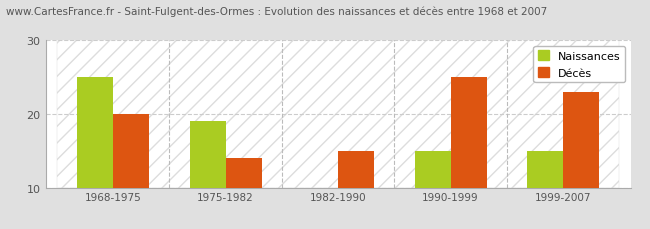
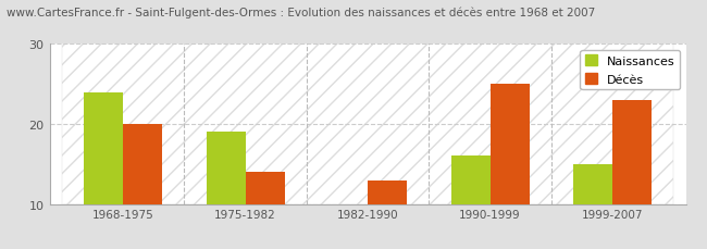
Naissances/1968-1975: 25 -> 24
Décès/1982-1990: 15 -> 13
Naissances/1990-1999: 15 -> 16
